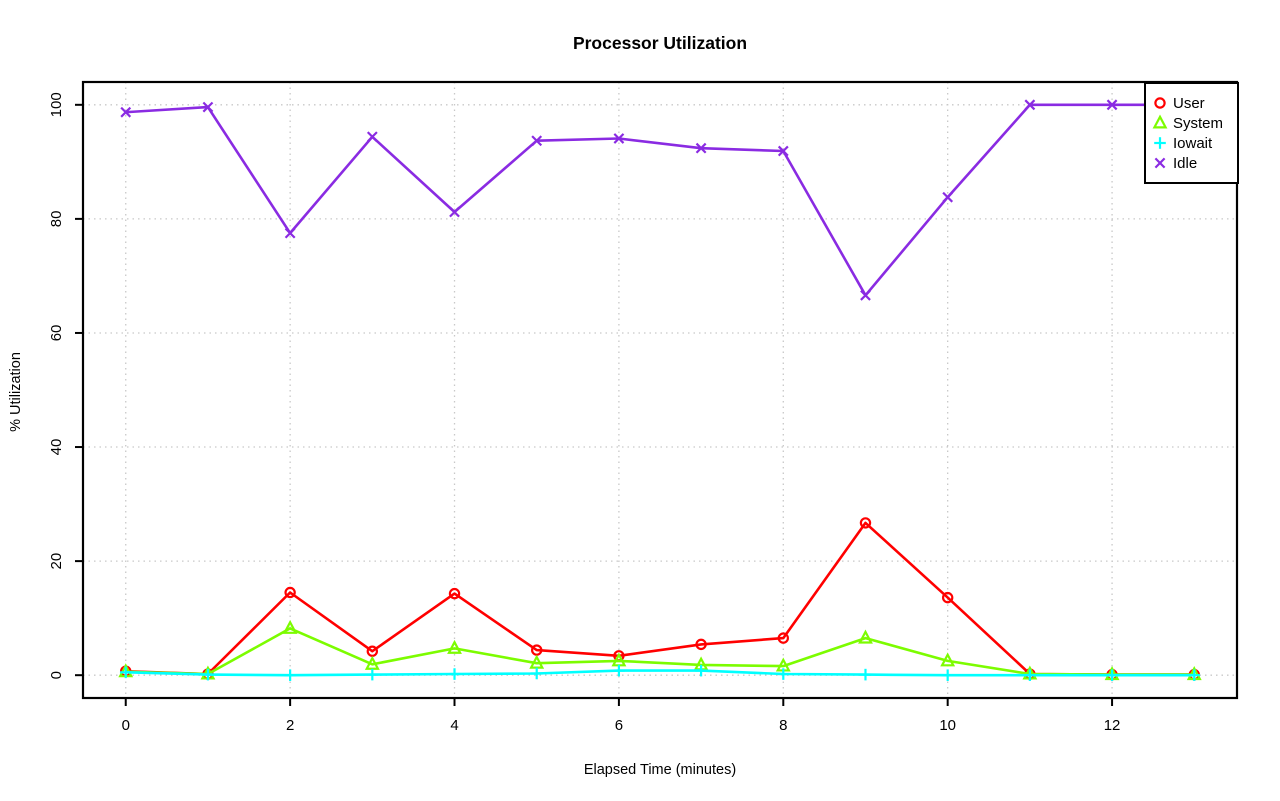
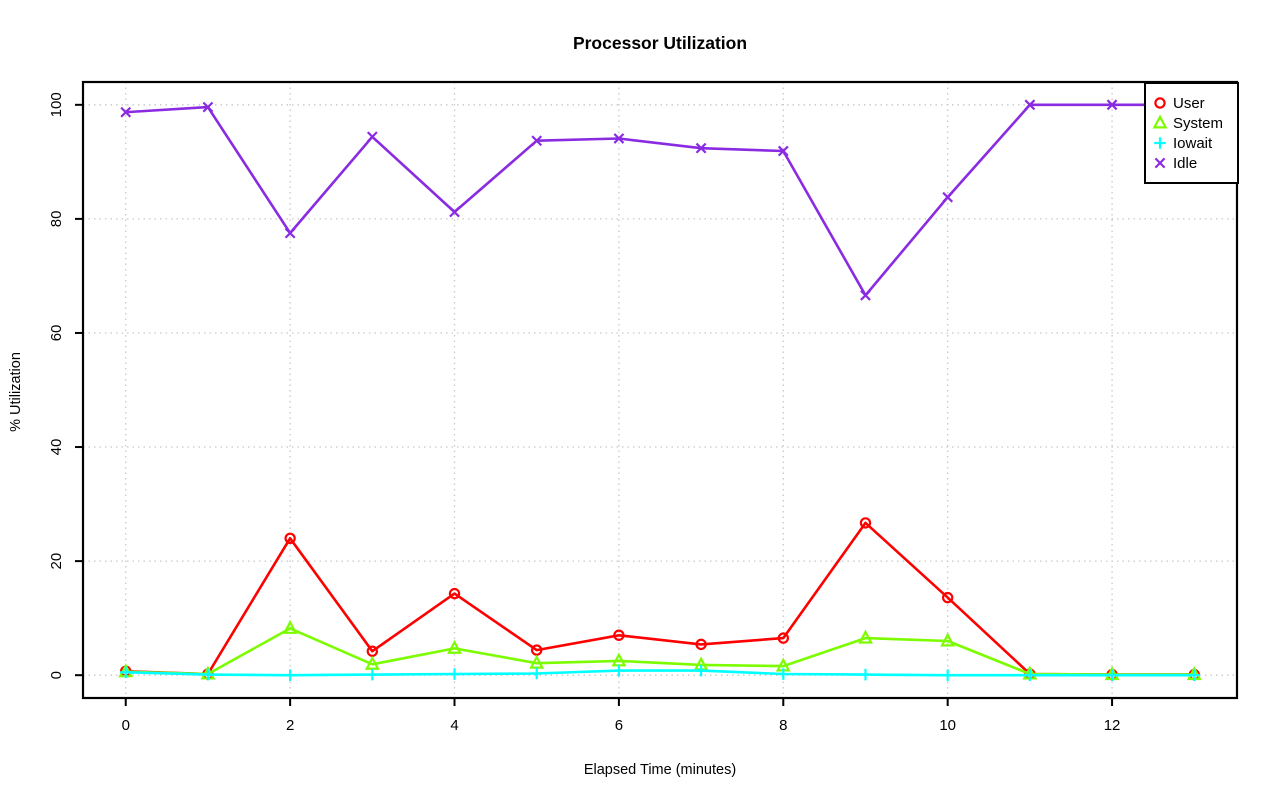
User/2: 14 -> 24
User/6: 3 -> 7
System/10: 2 -> 6
